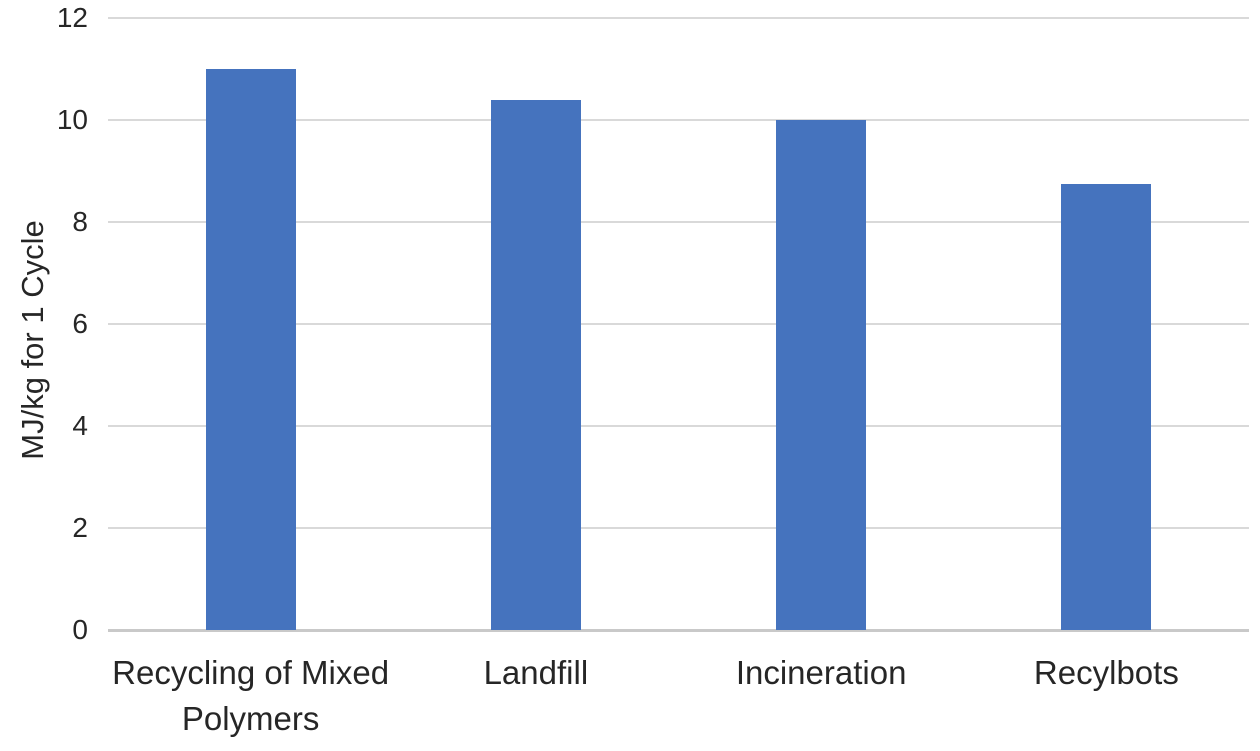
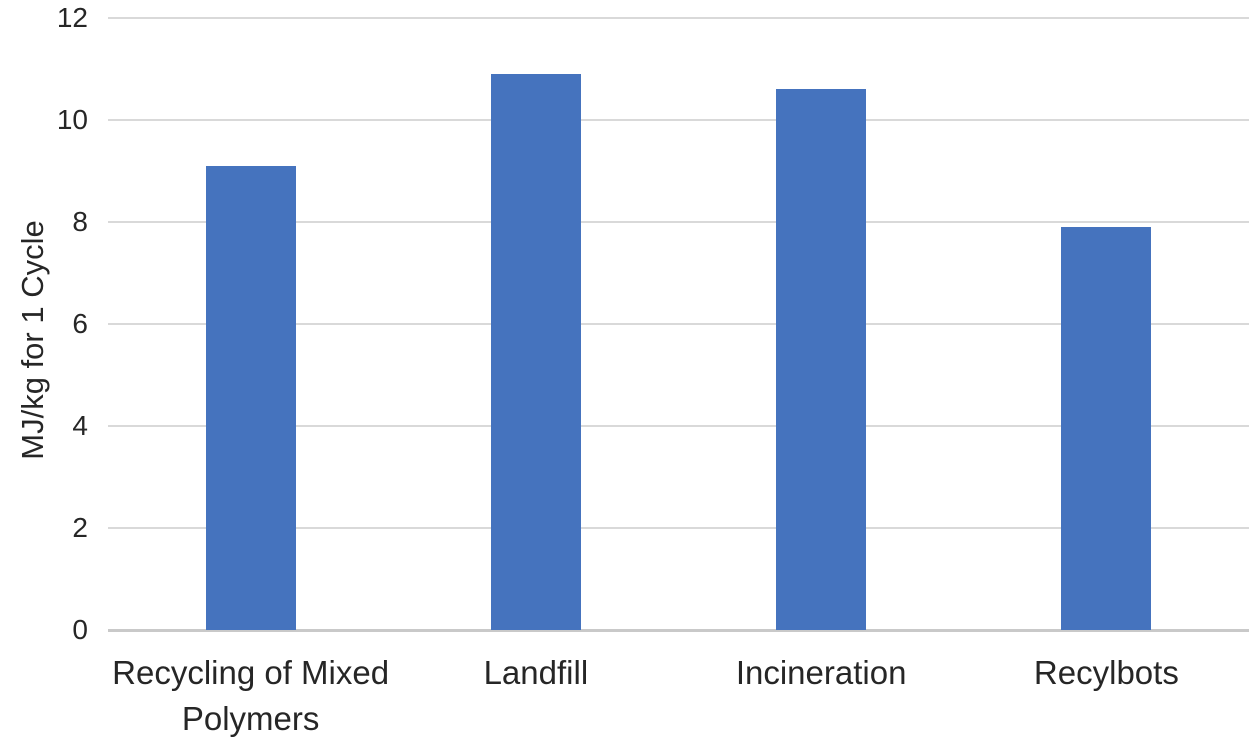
Recycling of Mixed Polymers: 11.0 -> 9.1
Landfill: 10.4 -> 10.9
Incineration: 10.0 -> 10.6
Recylbots: 8.8 -> 7.9
